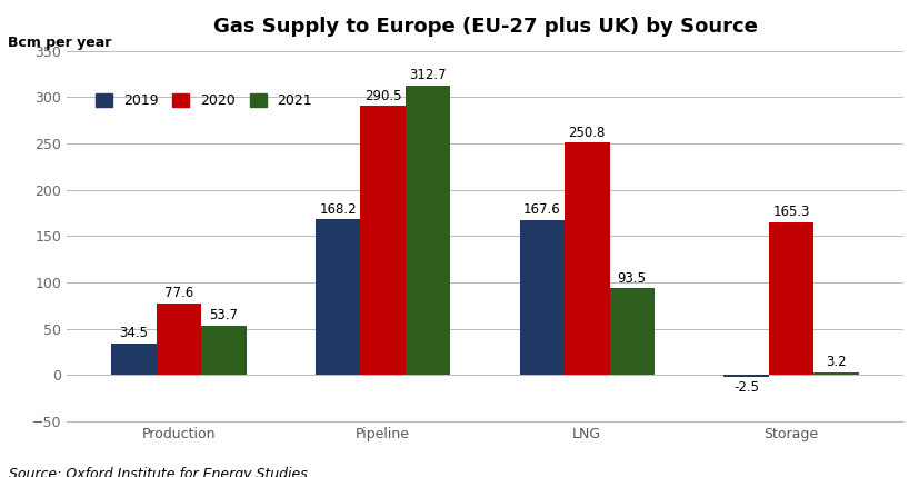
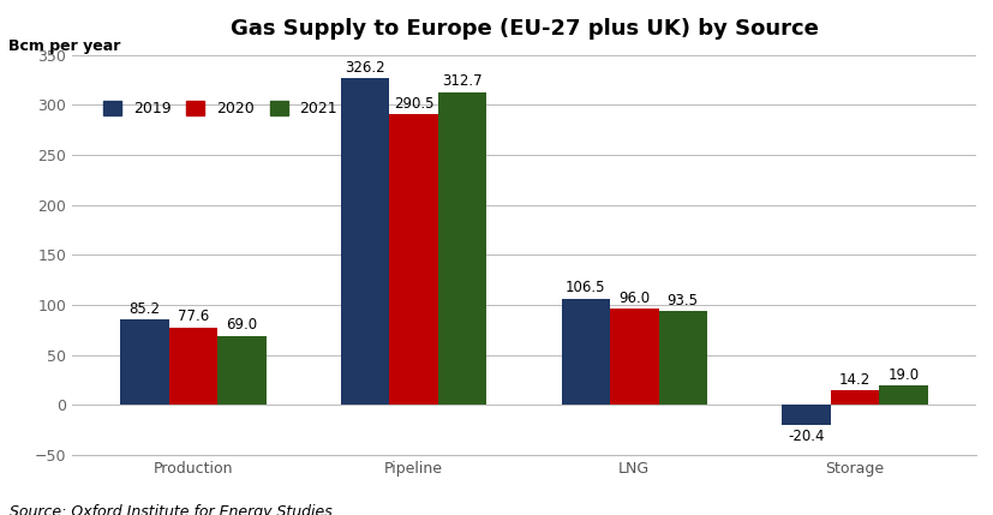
2019/Production: 34.5 -> 85.2
2021/Production: 53.7 -> 69.0
2019/Pipeline: 168.2 -> 326.2
2019/LNG: 167.6 -> 106.5
2020/LNG: 250.8 -> 96.0
2019/Storage: -2.5 -> -20.4
2020/Storage: 165.3 -> 14.2
2021/Storage: 3.2 -> 19.0
